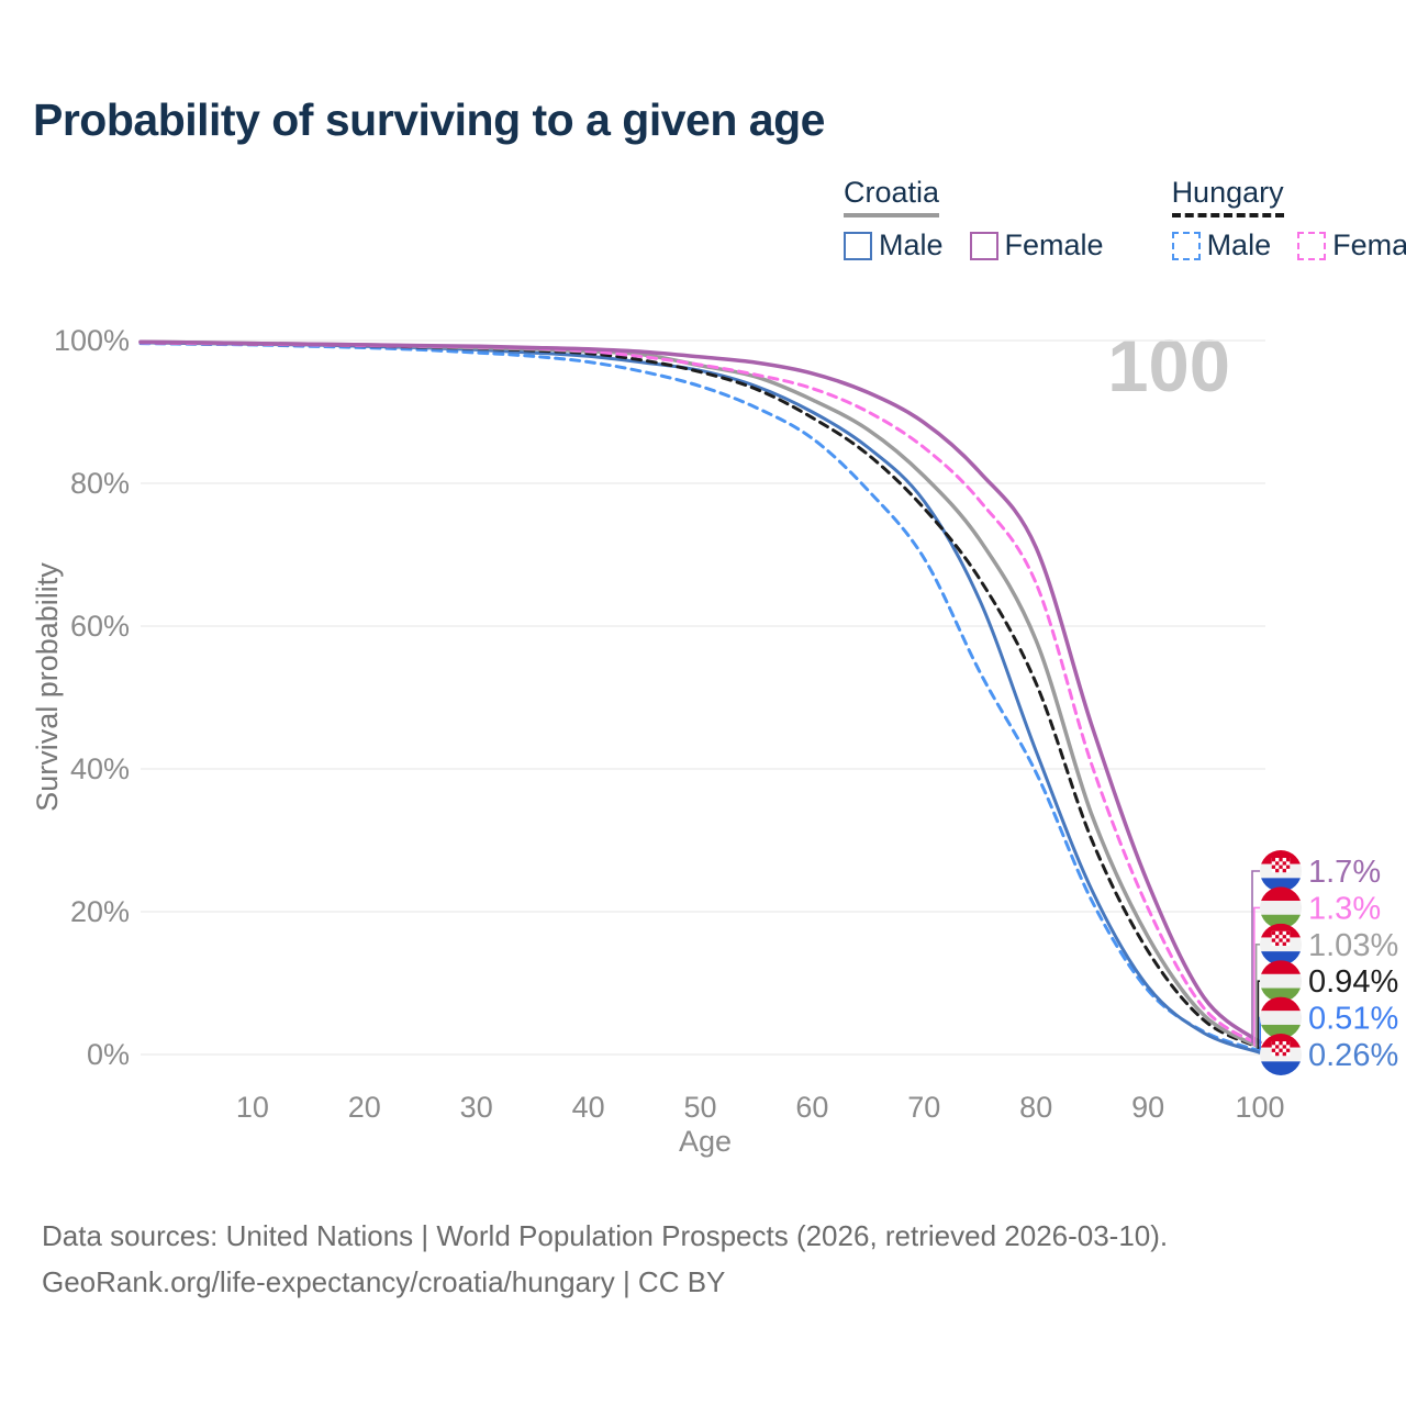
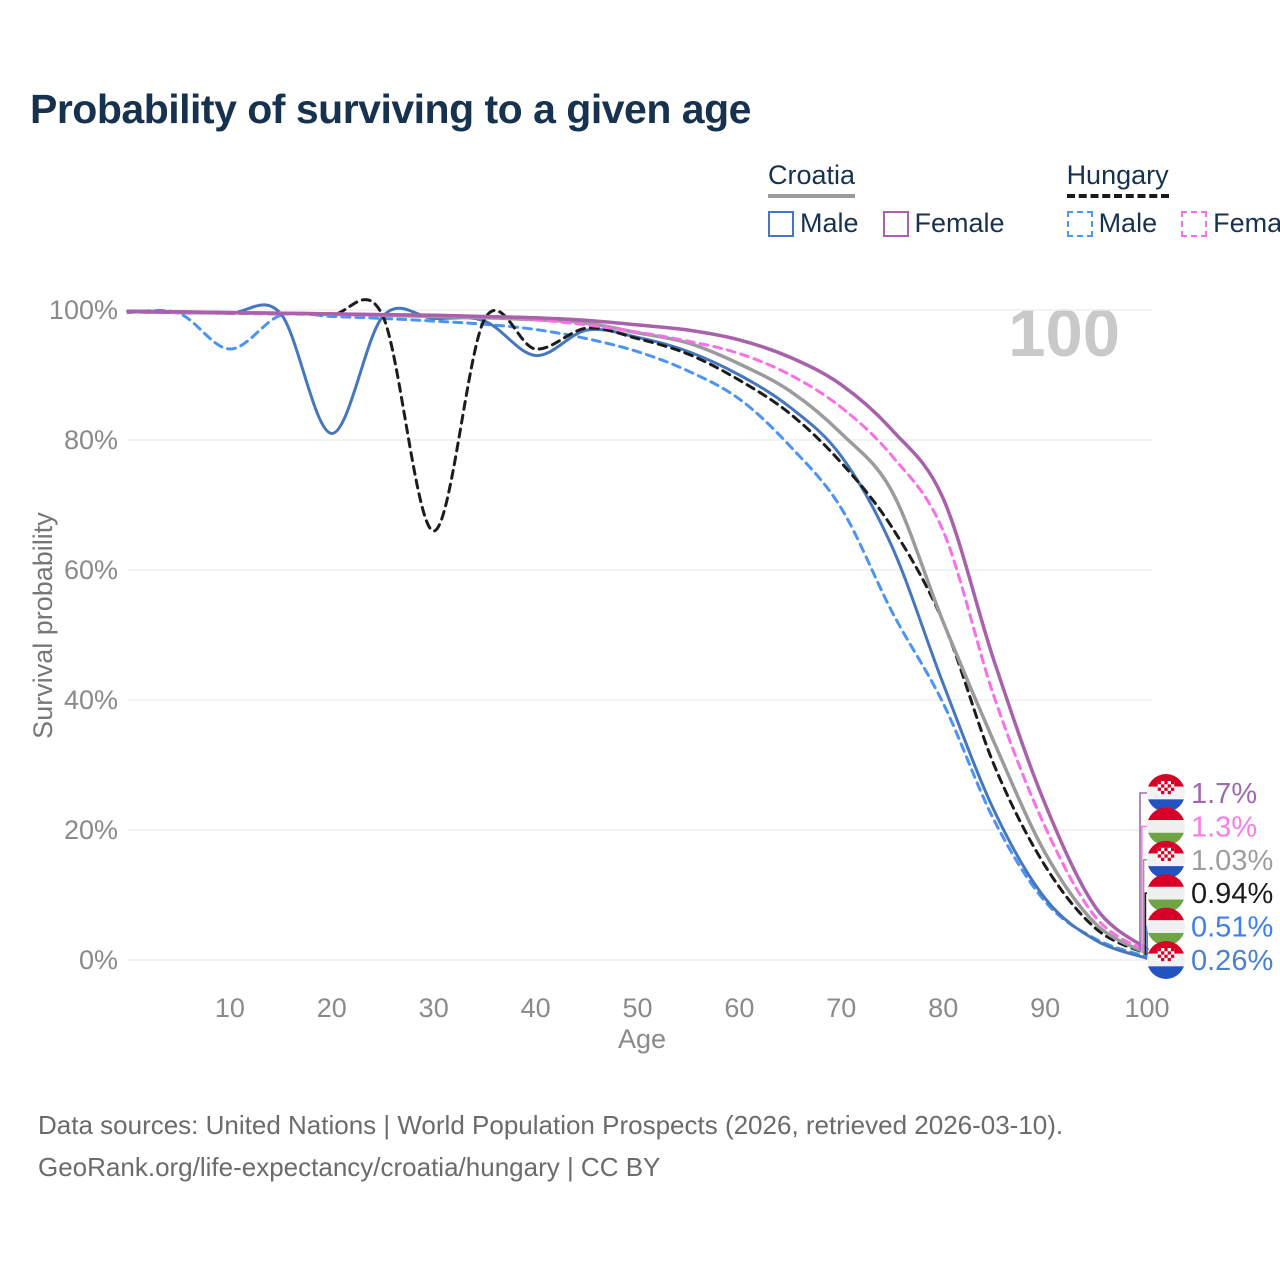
Hungary Male/10: 99% -> 94%
Croatia Male/20: 99% -> 81%
Hungary/30: 99% -> 66%
Croatia Male/40: 98% -> 93%
Hungary/40: 98% -> 94%
Croatia/80: 58% -> 52%
